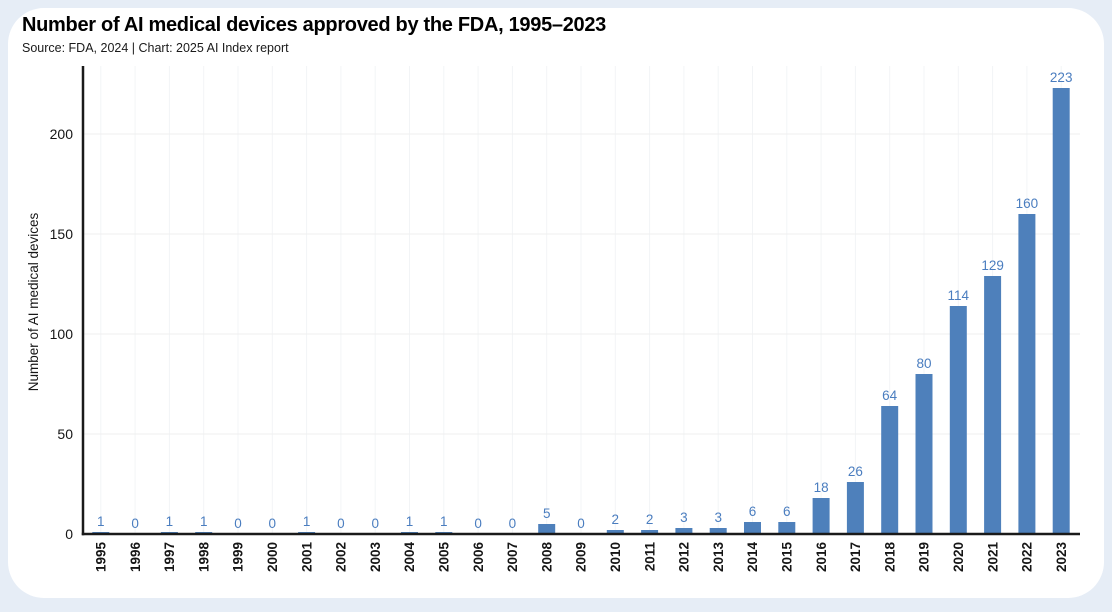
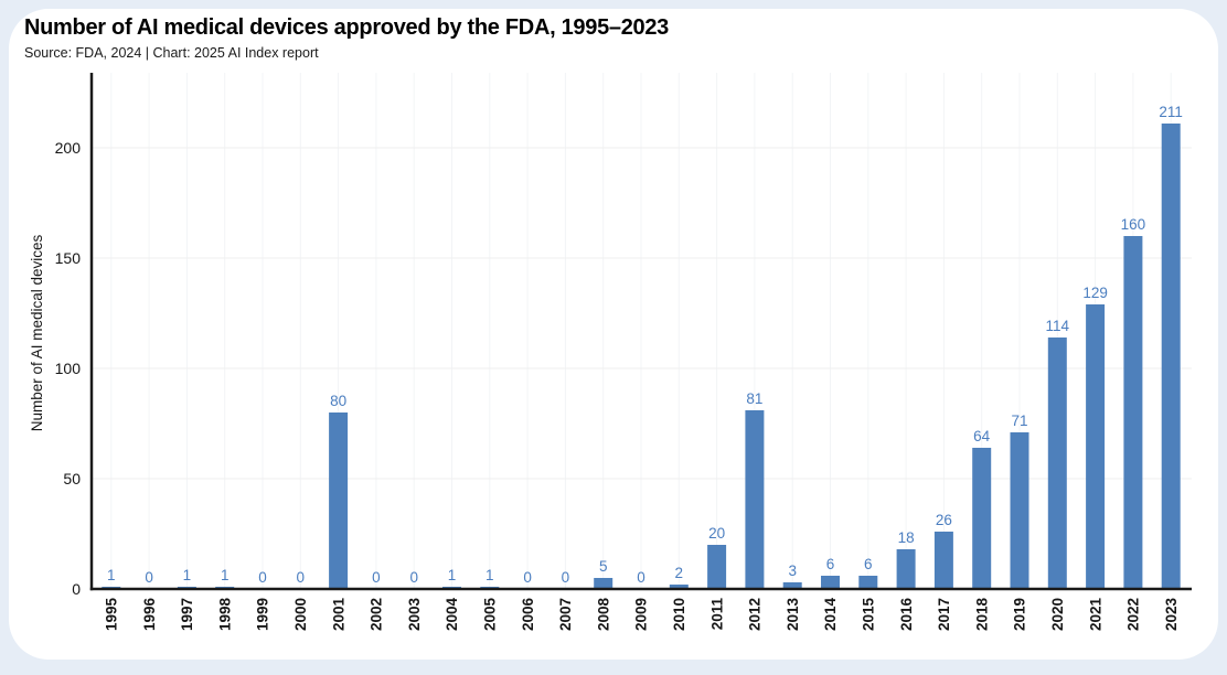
2001: 1 -> 80
2011: 2 -> 20
2012: 3 -> 81
2019: 80 -> 71
2023: 223 -> 211
